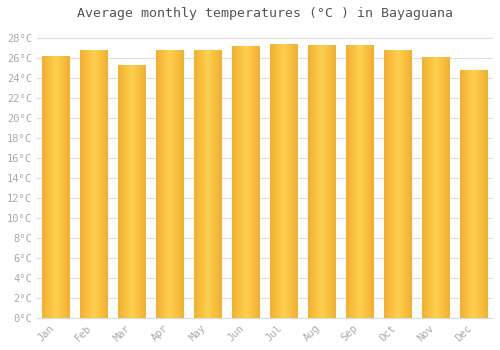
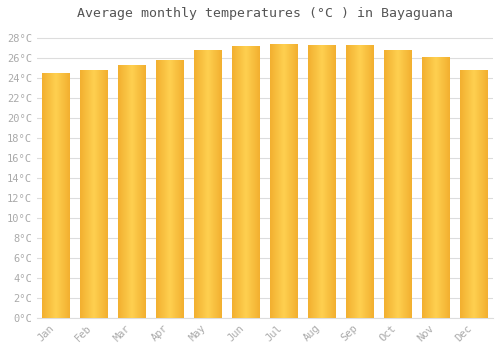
Jan: 26.2°C -> 24.5°C
Feb: 26.8°C -> 24.8°C
Apr: 26.8°C -> 25.8°C
